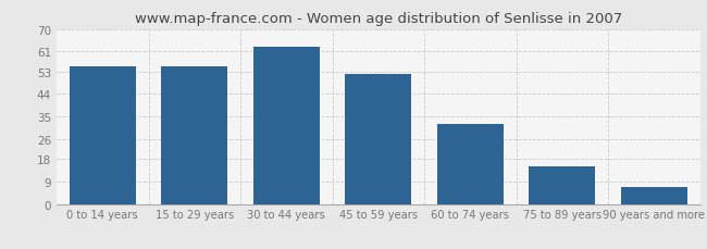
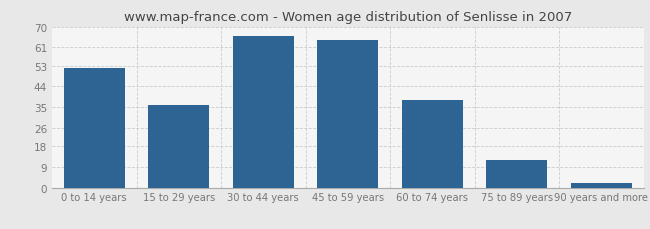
0 to 14 years: 55 -> 52
15 to 29 years: 55 -> 36
30 to 44 years: 63 -> 66
45 to 59 years: 52 -> 64
60 to 74 years: 32 -> 38
75 to 89 years: 15 -> 12
90 years and more: 7 -> 2
